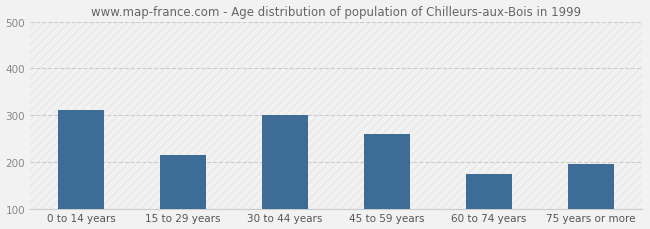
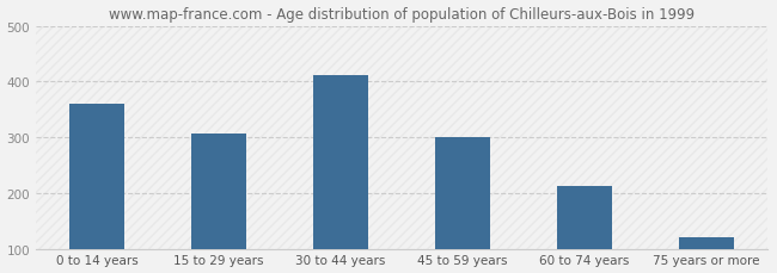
0 to 14 years: 310 -> 360
15 to 29 years: 215 -> 307
30 to 44 years: 300 -> 411
45 to 59 years: 260 -> 301
60 to 74 years: 175 -> 213
75 years or more: 195 -> 120
